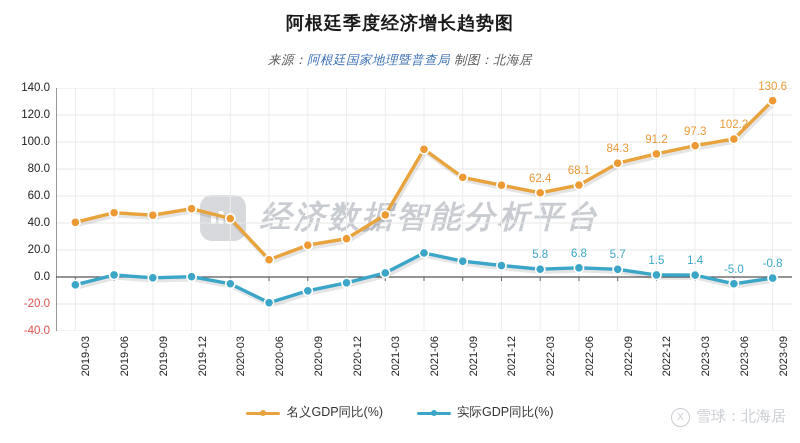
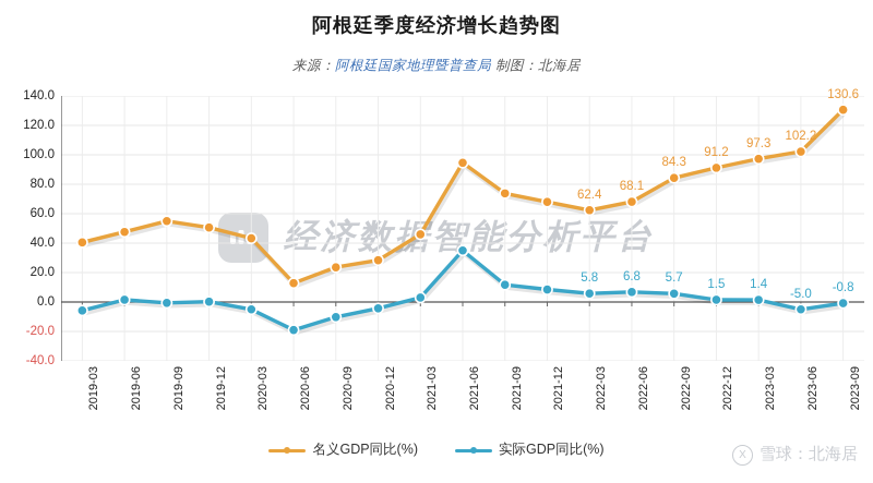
名义GDP同比(%)/2019-09: 46 -> 55
实际GDP同比(%)/2021-06: 18 -> 35
